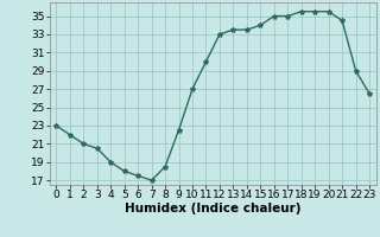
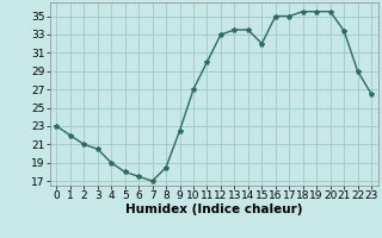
15: 34.0 -> 32.0
21: 34.5 -> 33.4
